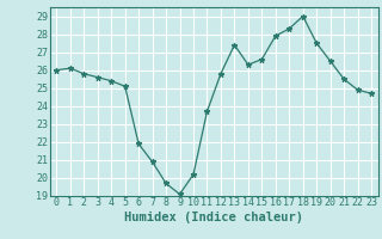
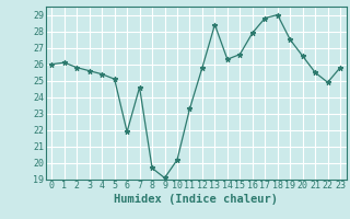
7: 20.9 -> 24.6
11: 23.7 -> 23.3
13: 27.4 -> 28.4
17: 28.3 -> 28.8
23: 24.7 -> 25.8
